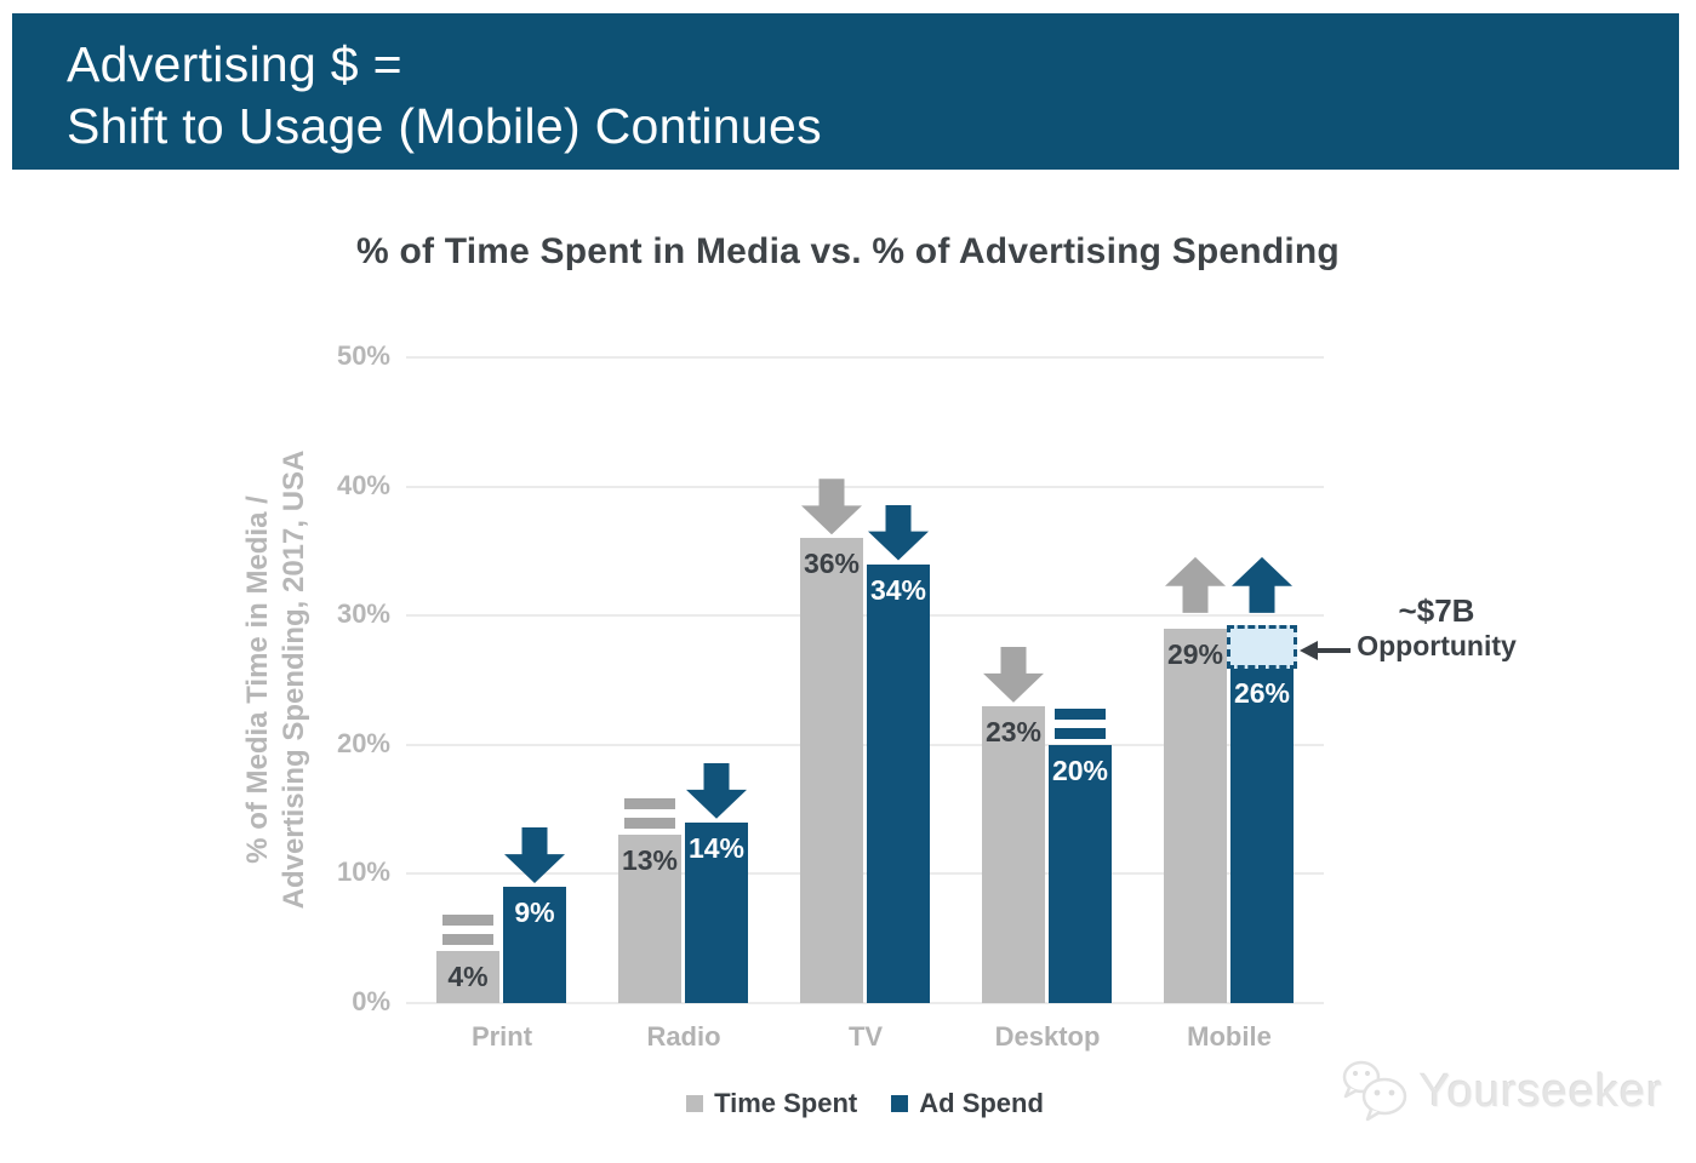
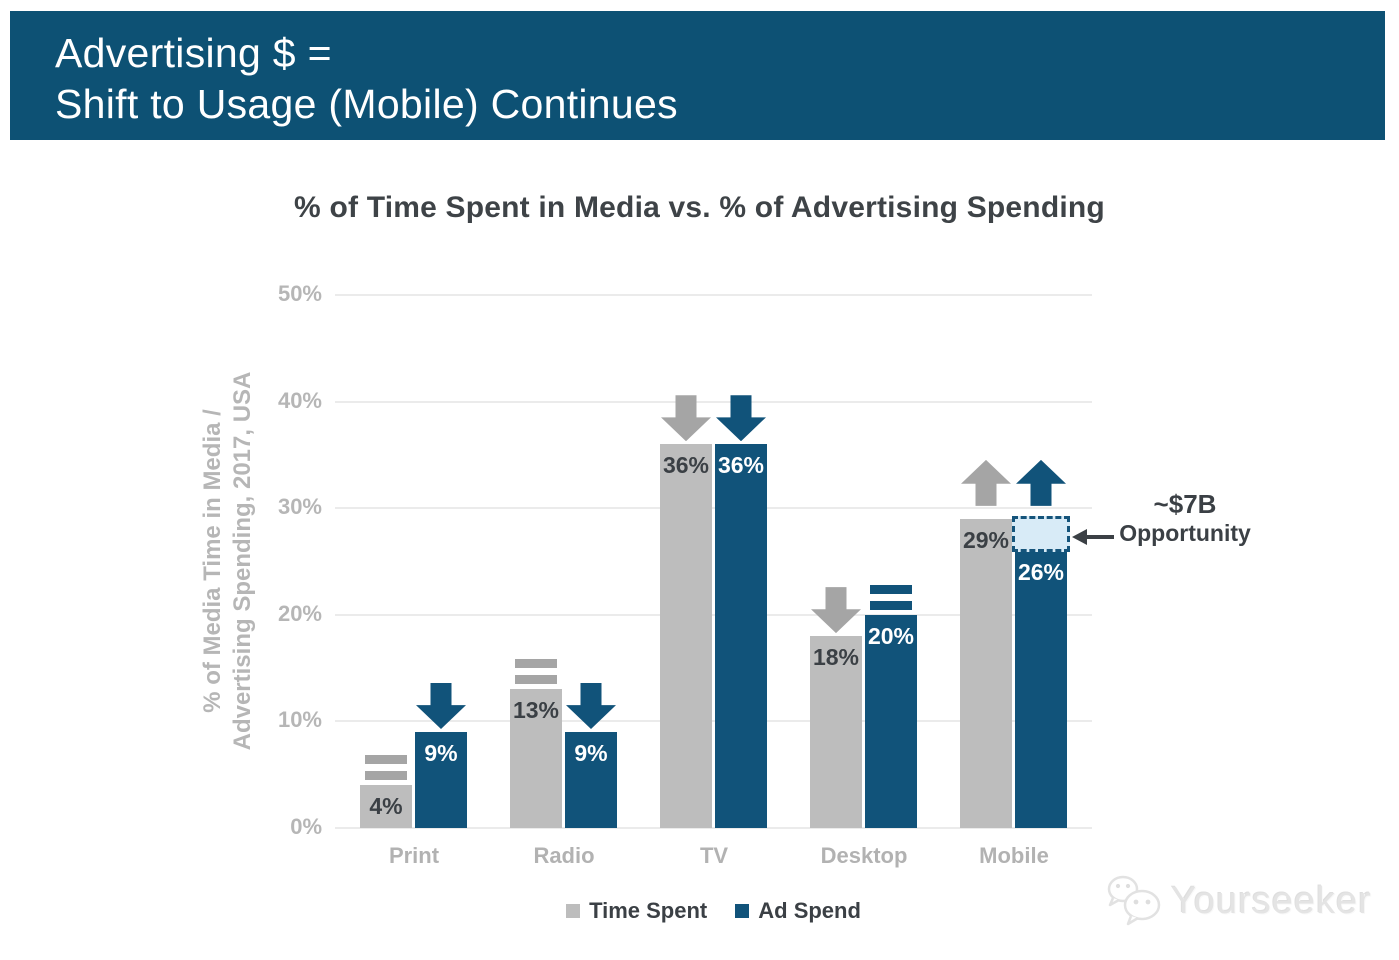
Ad Spend/Radio: 14% -> 9%
Ad Spend/TV: 34% -> 36%
Time Spent/Desktop: 23% -> 18%
